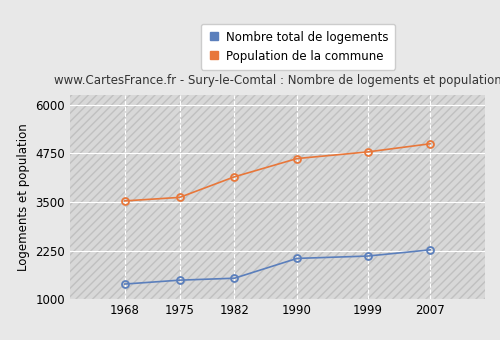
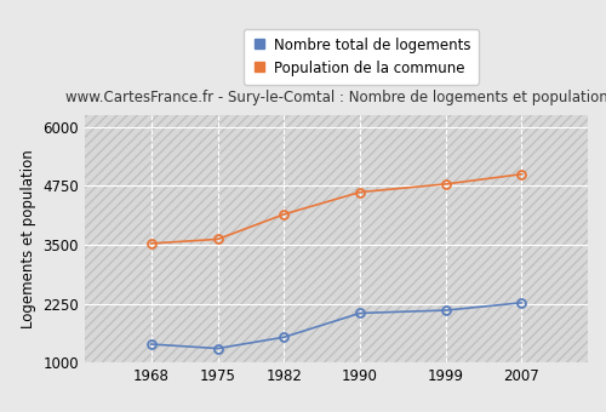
Nombre total de logements/1975: 1490 -> 1300
